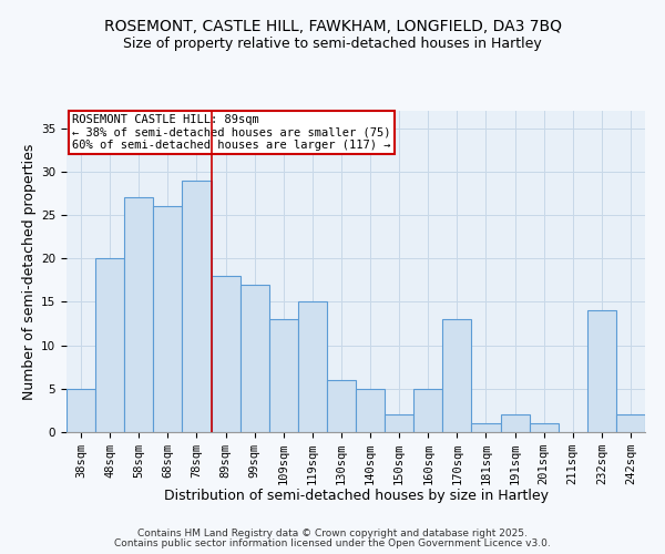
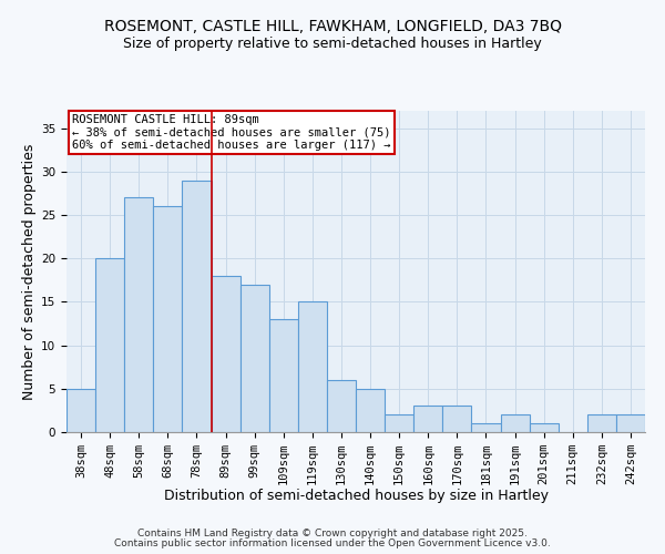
160sqm: 5 -> 3
170sqm: 13 -> 3
232sqm: 14 -> 2
